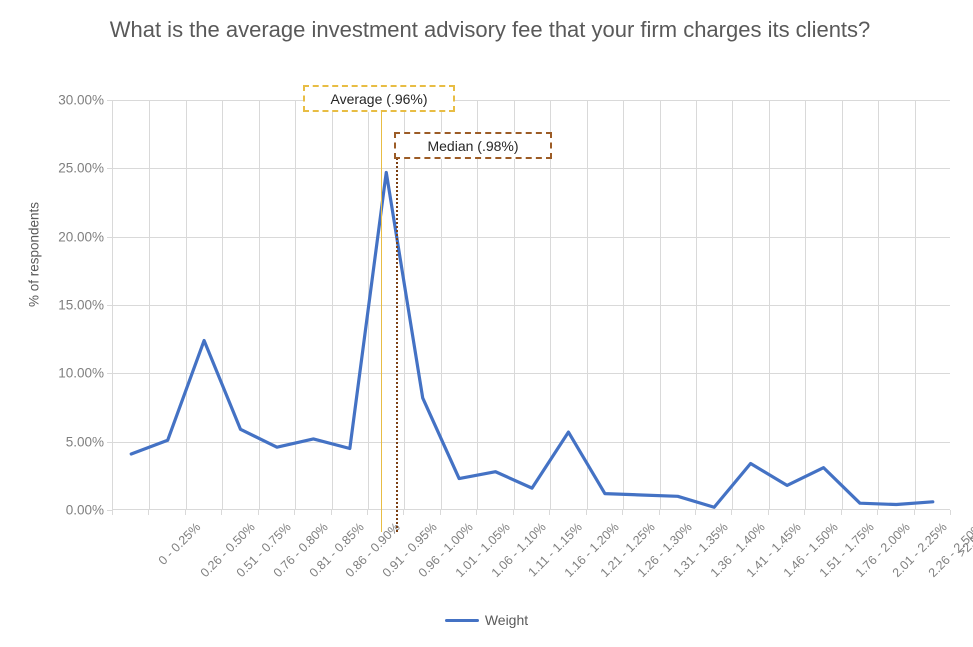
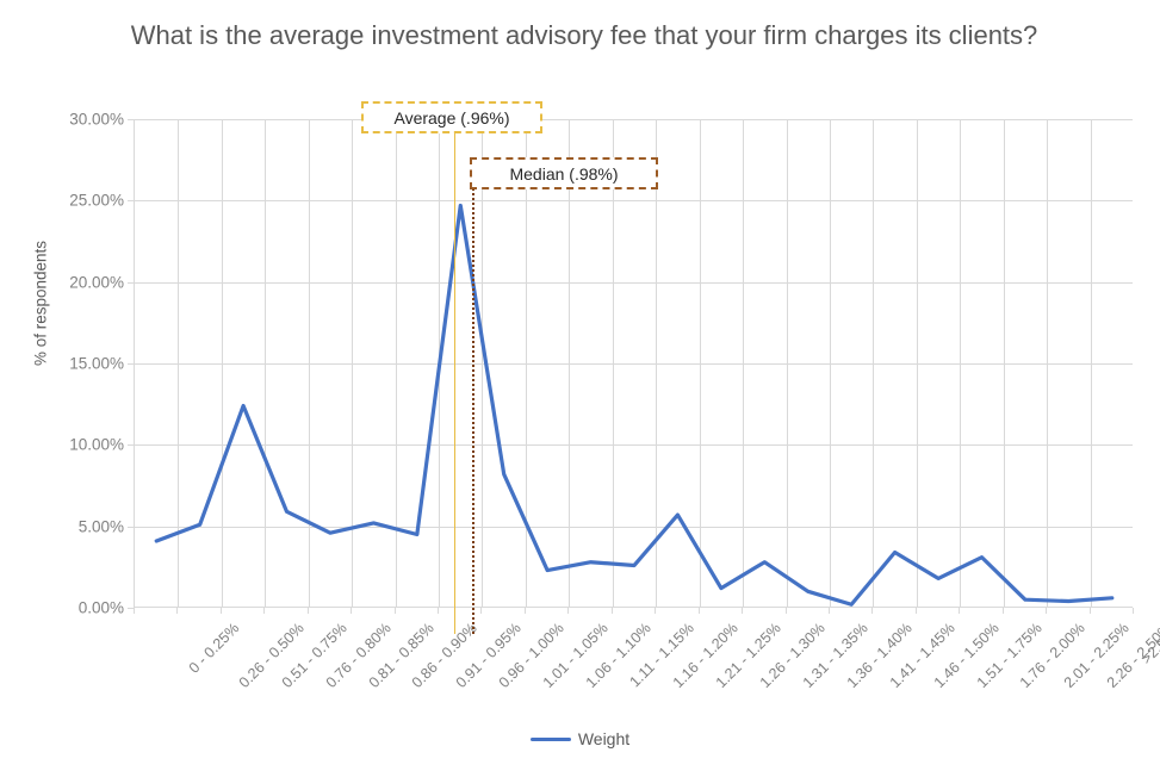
1.16 - 1.20%: 1.6% -> 2.6%
1.31 - 1.35%: 1.1% -> 2.8%
